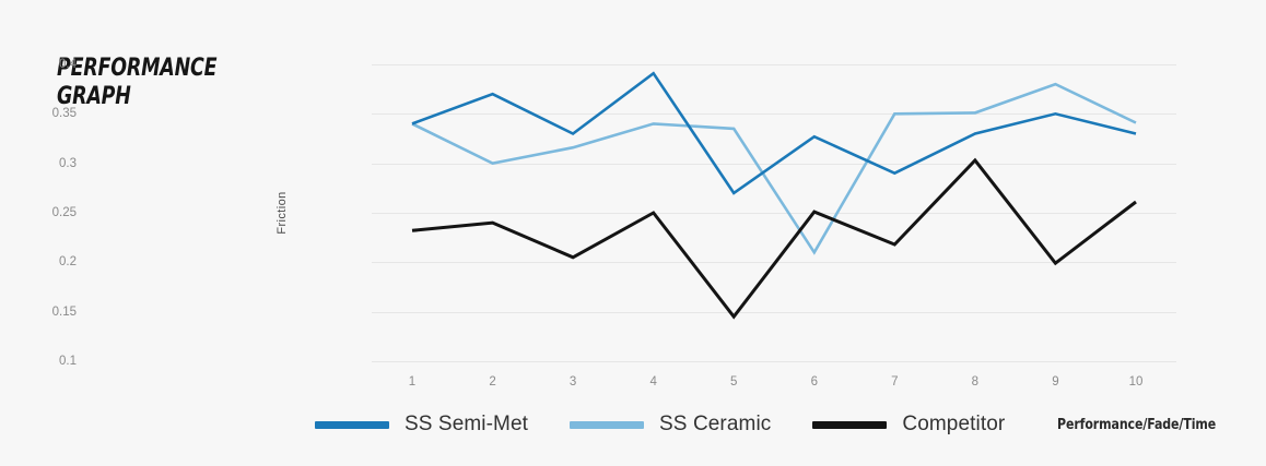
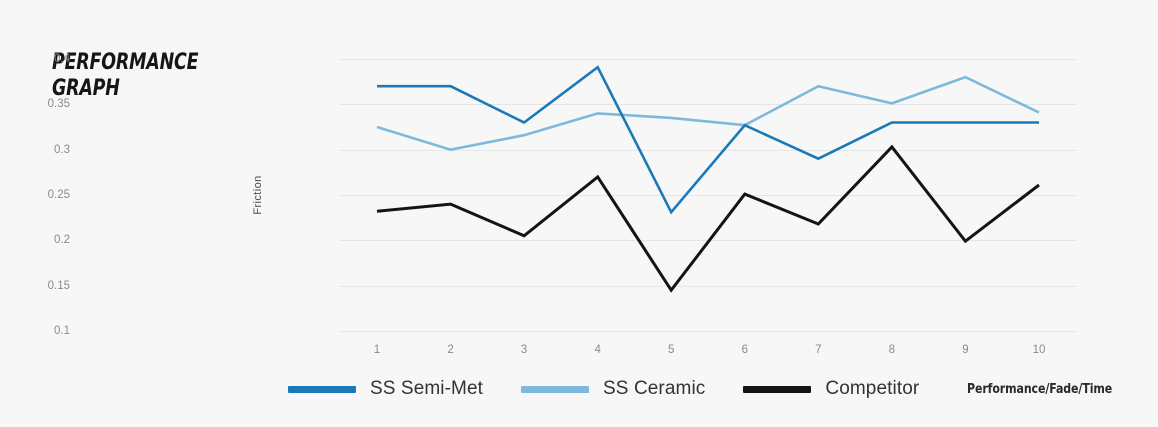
SS Semi-Met/1: 0.34 -> 0.37
SS Ceramic/1: 0.34 -> 0.33
Competitor/4: 0.25 -> 0.27
SS Semi-Met/5: 0.27 -> 0.23
SS Ceramic/6: 0.21 -> 0.33
SS Ceramic/7: 0.35 -> 0.37
SS Semi-Met/9: 0.35 -> 0.33
